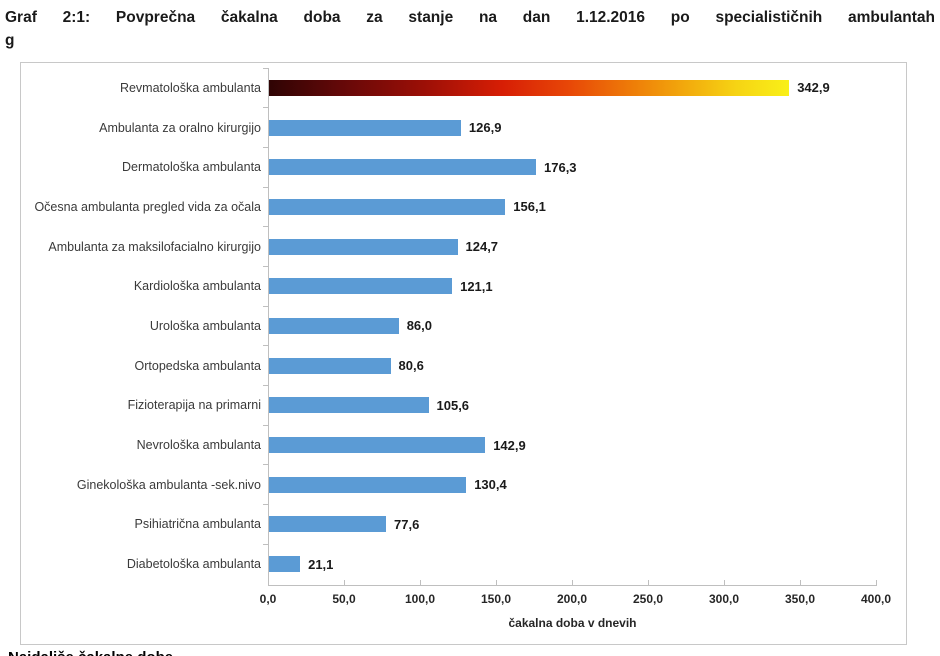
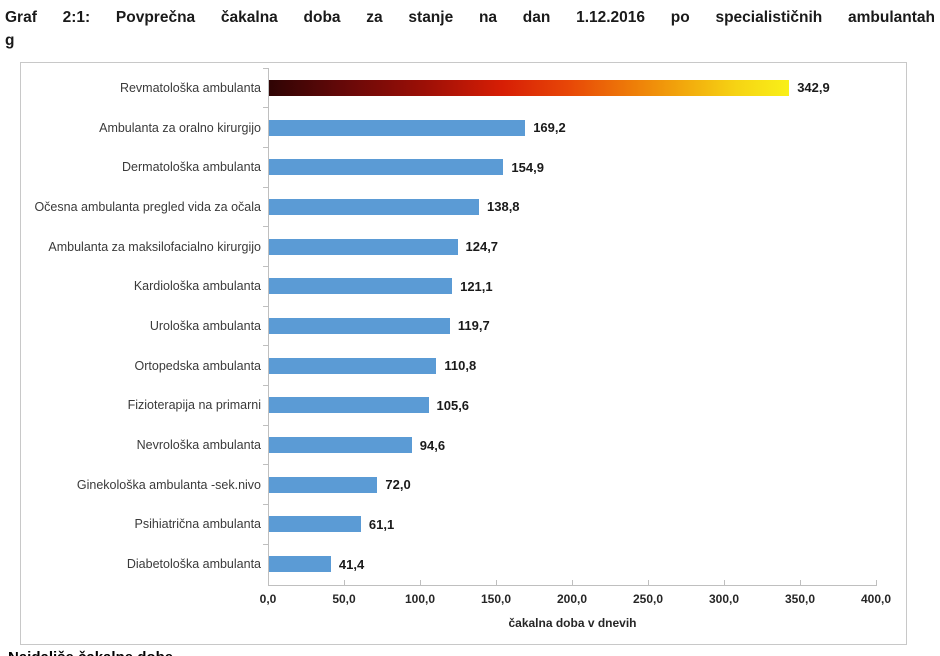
Ambulanta za oralno kirurgijo: 126,9 -> 169,2
Dermatološka ambulanta: 176,3 -> 154,9
Očesna ambulanta pregled vida za očala: 156,1 -> 138,8
Urološka ambulanta: 86,0 -> 119,7
Ortopedska ambulanta: 80,6 -> 110,8
Nevrološka ambulanta: 142,9 -> 94,6
Ginekološka ambulanta -sek.nivo: 130,4 -> 72,0
Psihiatrična ambulanta: 77,6 -> 61,1
Diabetološka ambulanta: 21,1 -> 41,4
